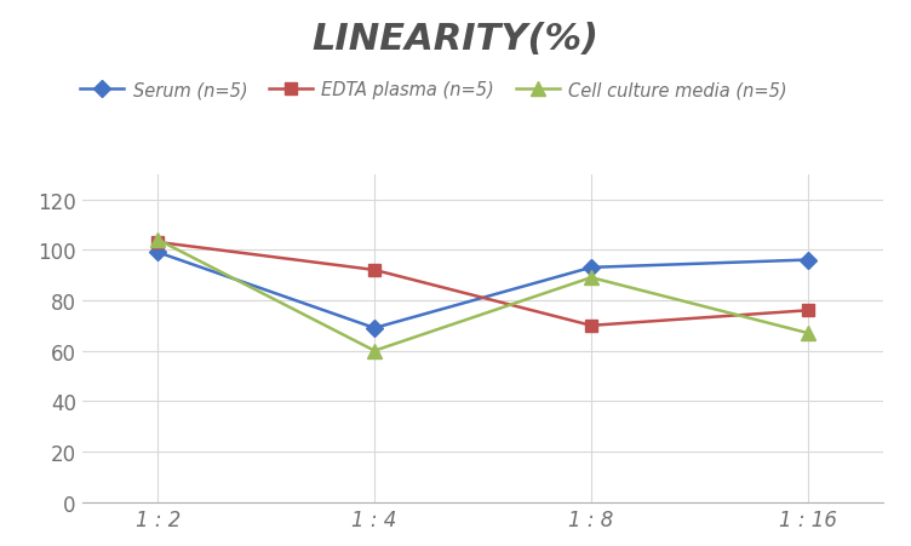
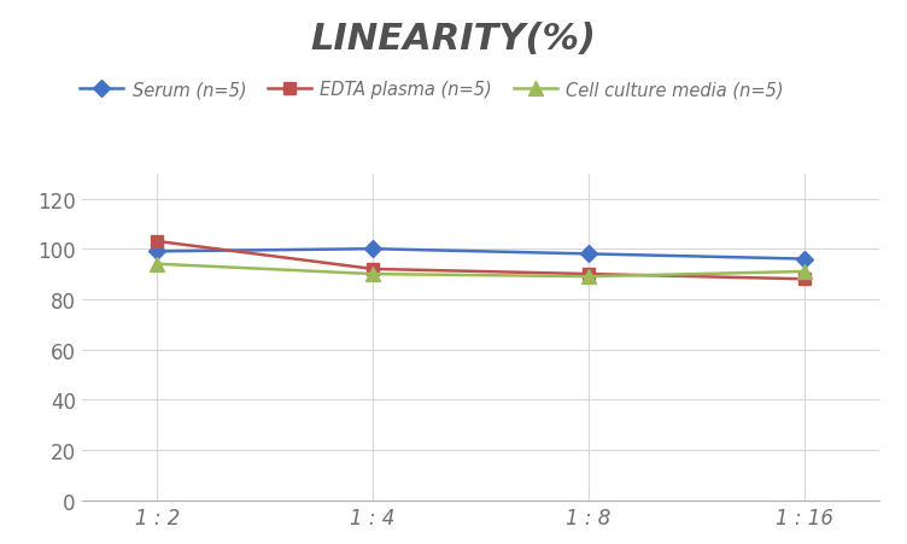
Cell culture media (n=5)/1 : 2: 104 -> 94
Serum (n=5)/1 : 4: 69 -> 100
Cell culture media (n=5)/1 : 4: 60 -> 90
Serum (n=5)/1 : 8: 93 -> 98
EDTA plasma (n=5)/1 : 8: 70 -> 90
EDTA plasma (n=5)/1 : 16: 76 -> 88
Cell culture media (n=5)/1 : 16: 67 -> 91
